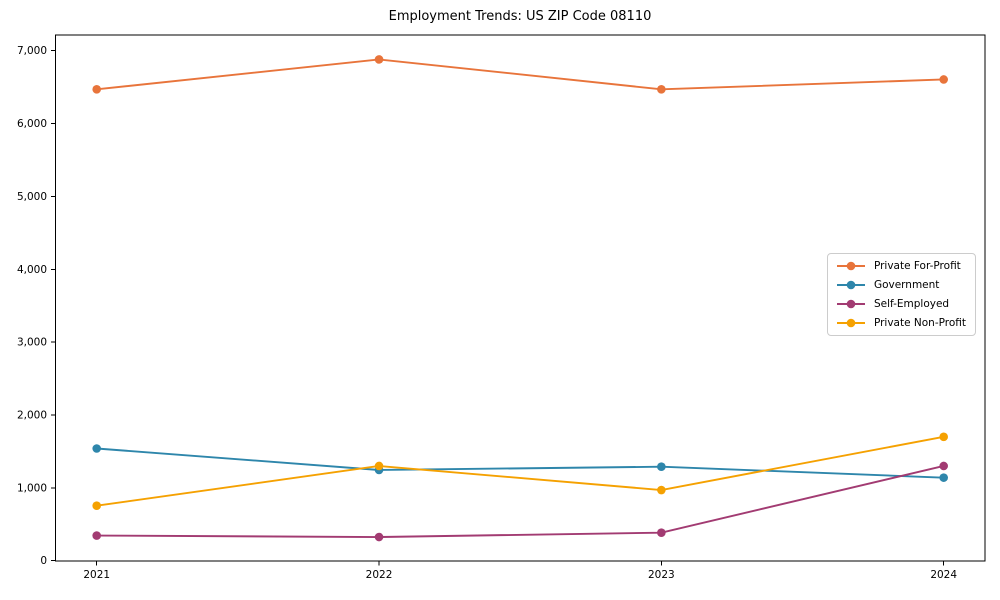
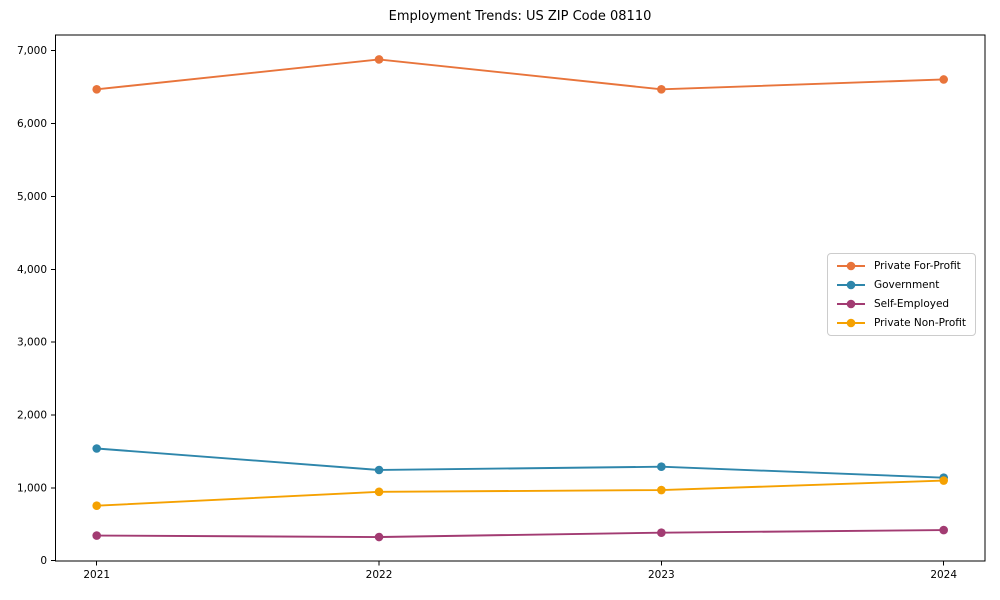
Private Non-Profit/2022: 1300 -> 900
Self-Employed/2024: 1300 -> 400
Private Non-Profit/2024: 1700 -> 1100
